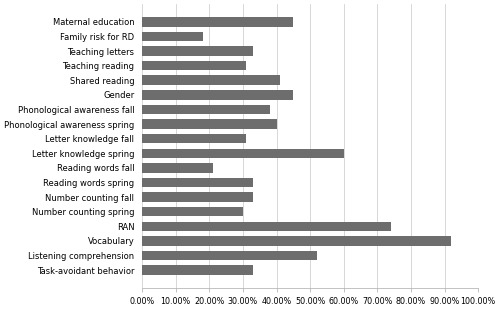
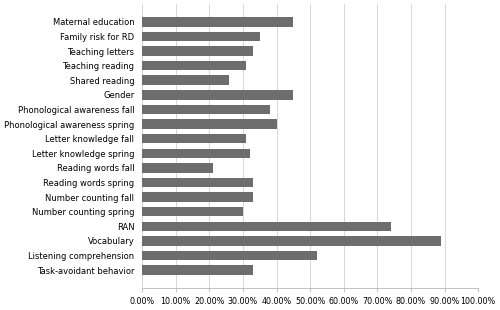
Family risk for RD: 18% -> 35%
Shared reading: 41% -> 26%
Letter knowledge spring: 60% -> 32%
Vocabulary: 92% -> 89%
